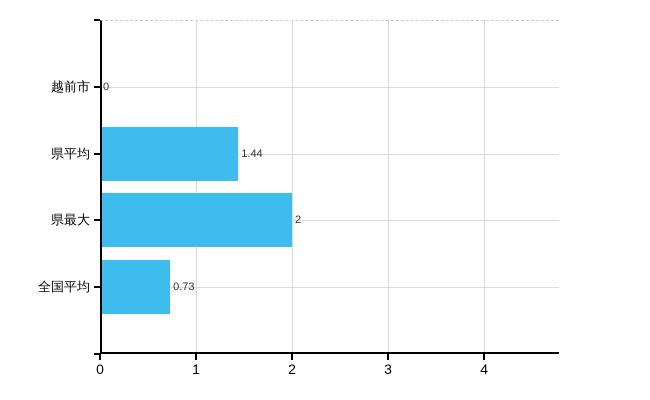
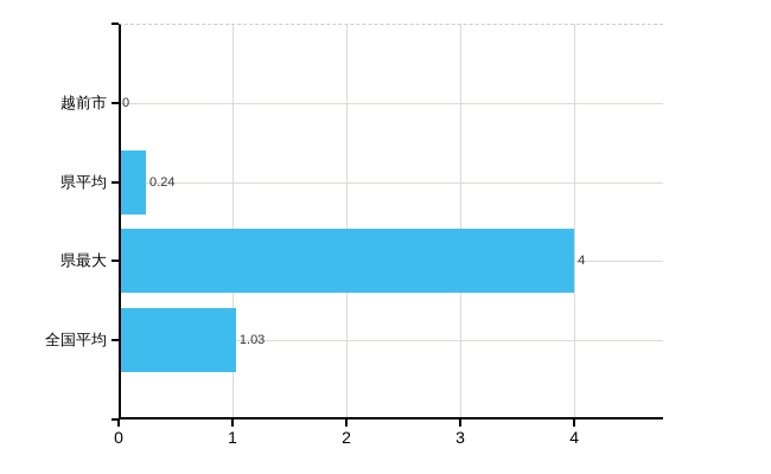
県平均: 1.44 -> 0.24
県最大: 2 -> 4
全国平均: 0.73 -> 1.03
